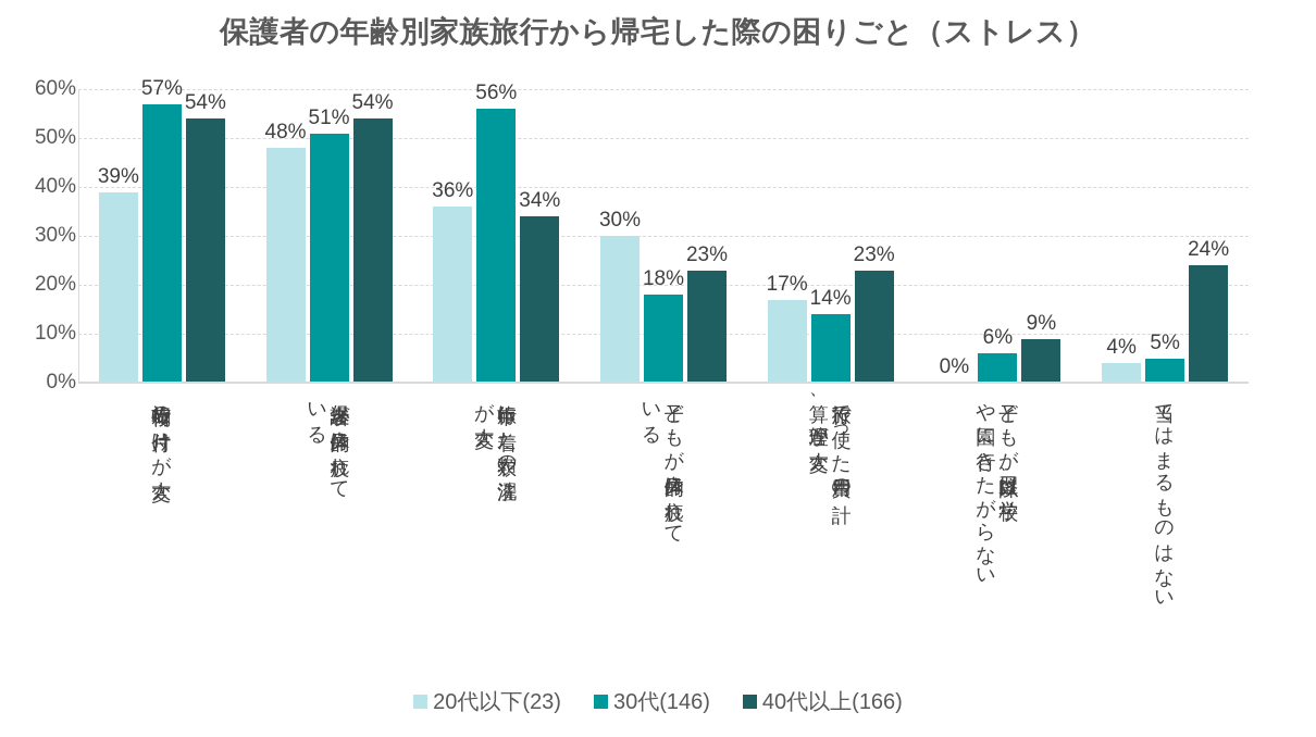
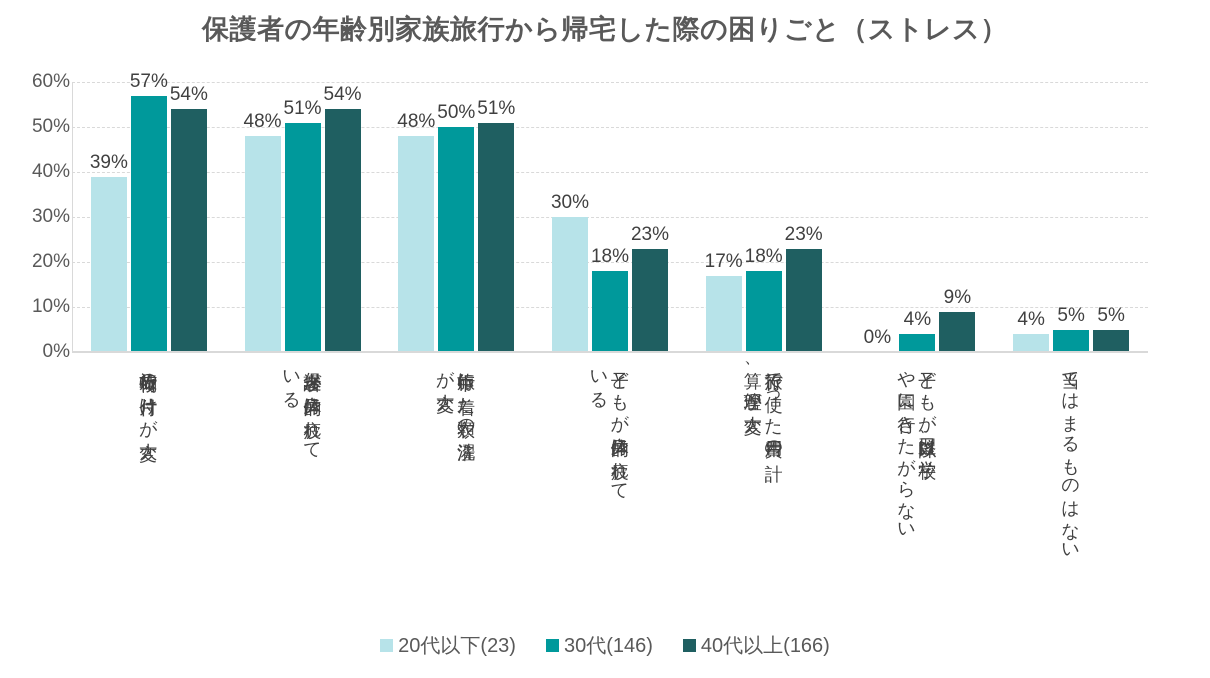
20代以下(23)/旅行中に着た衣類の洗濯が大変: 36% -> 48%
30代(146)/旅行中に着た衣類の洗濯が大変: 56% -> 50%
40代以上(166)/旅行中に着た衣類の洗濯が大変: 34% -> 51%
30代(146)/旅行で使った費用の計算、管理が大変: 14% -> 18%
30代(146)/子どもが翌日以降、学校や園に行きたがらない: 6% -> 4%
40代以上(166)/当てはまるものはない: 24% -> 5%
